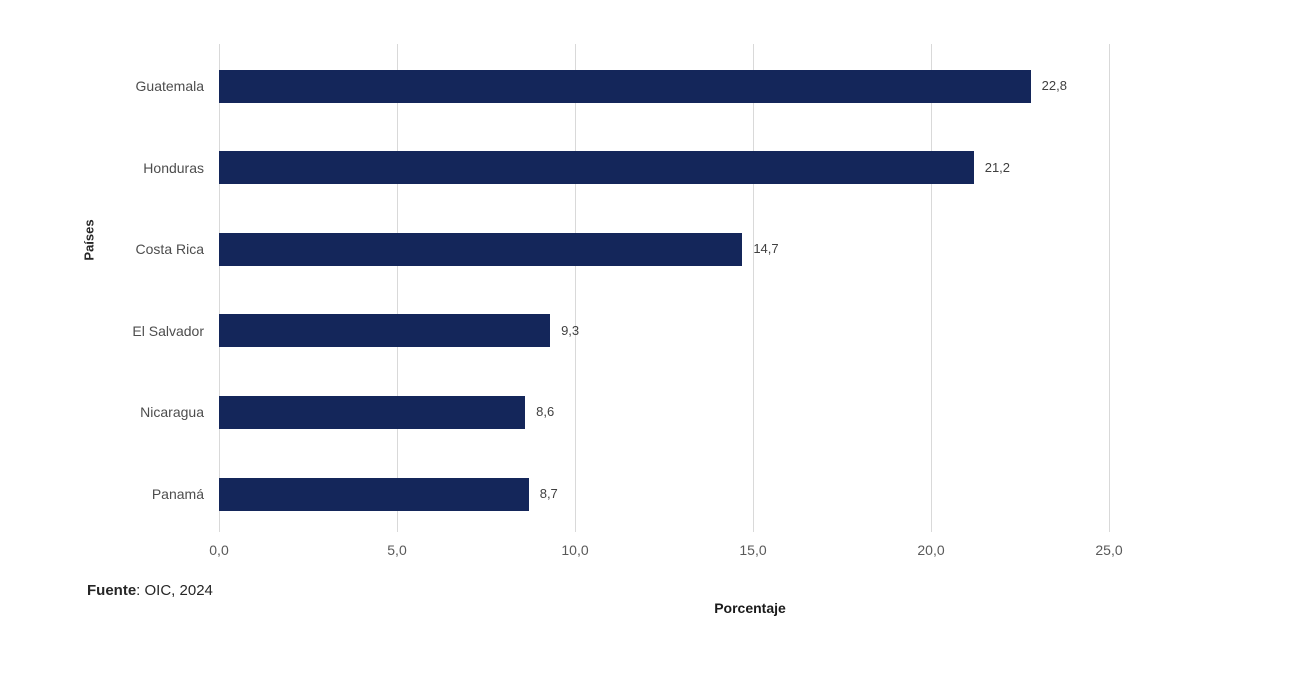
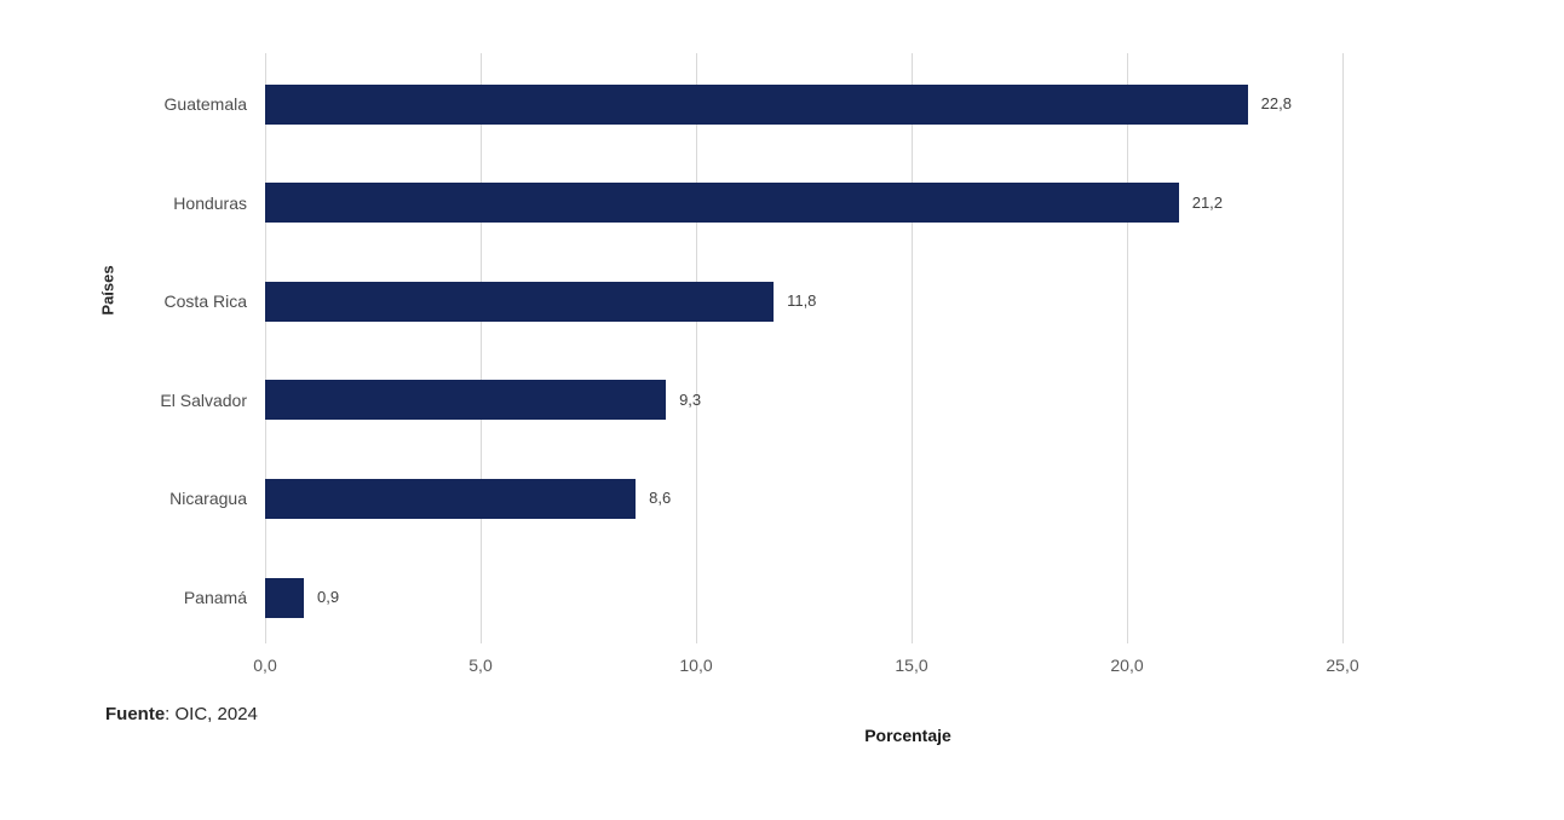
Costa Rica: 14,7 -> 11,8
Panamá: 8,7 -> 0,9
